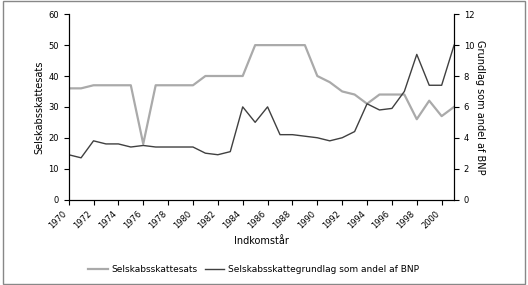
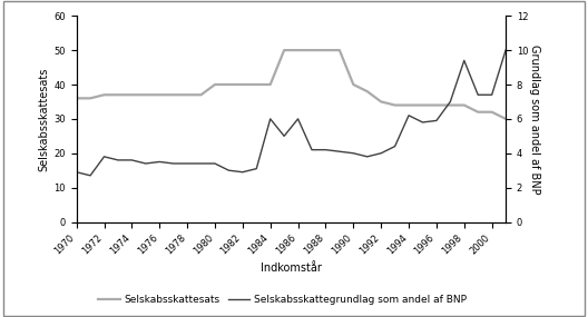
Selskabsskattesats/1976: 18 -> 37
Selskabsskattesats/1980: 37 -> 40
Selskabsskattesats/1994: 31 -> 34
Selskabsskattesats/1998: 26 -> 34
Selskabsskattesats/2000: 27 -> 32
